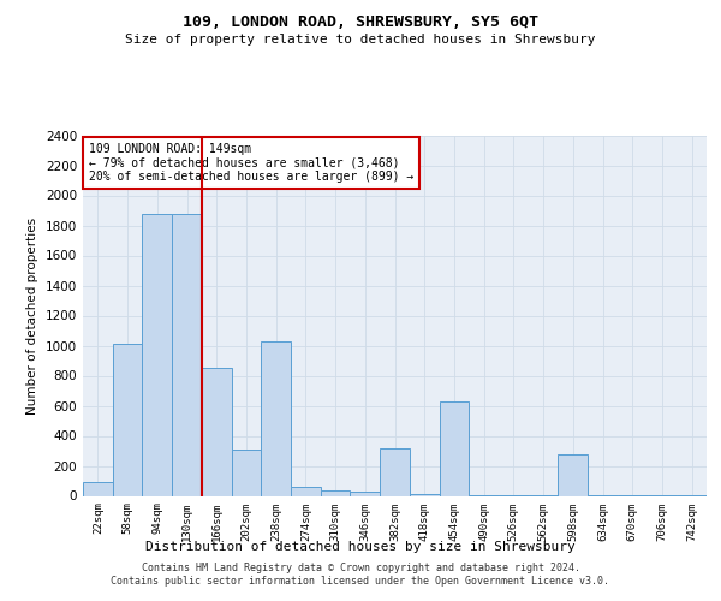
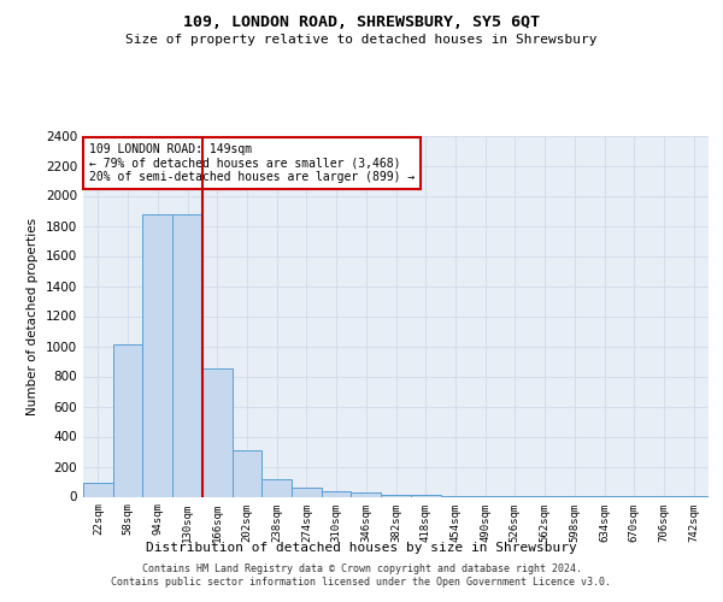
238sqm: 1030 -> 120
382sqm: 320 -> 20
454sqm: 630 -> 10
598sqm: 280 -> 0
